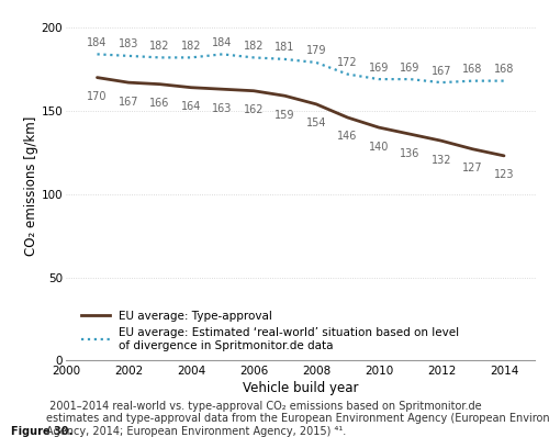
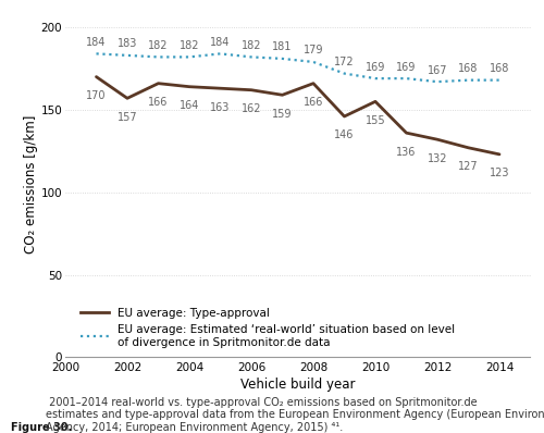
EU average: Type-approval/2002: 167 -> 157
EU average: Type-approval/2008: 154 -> 166
EU average: Type-approval/2010: 140 -> 155
